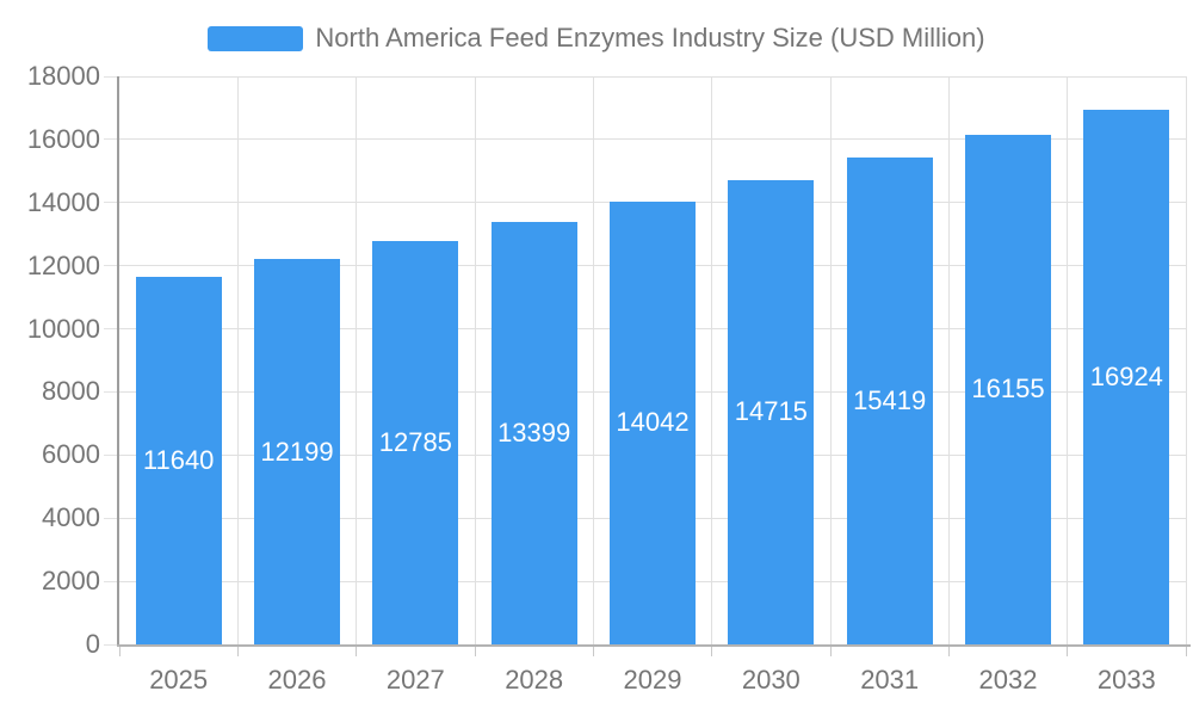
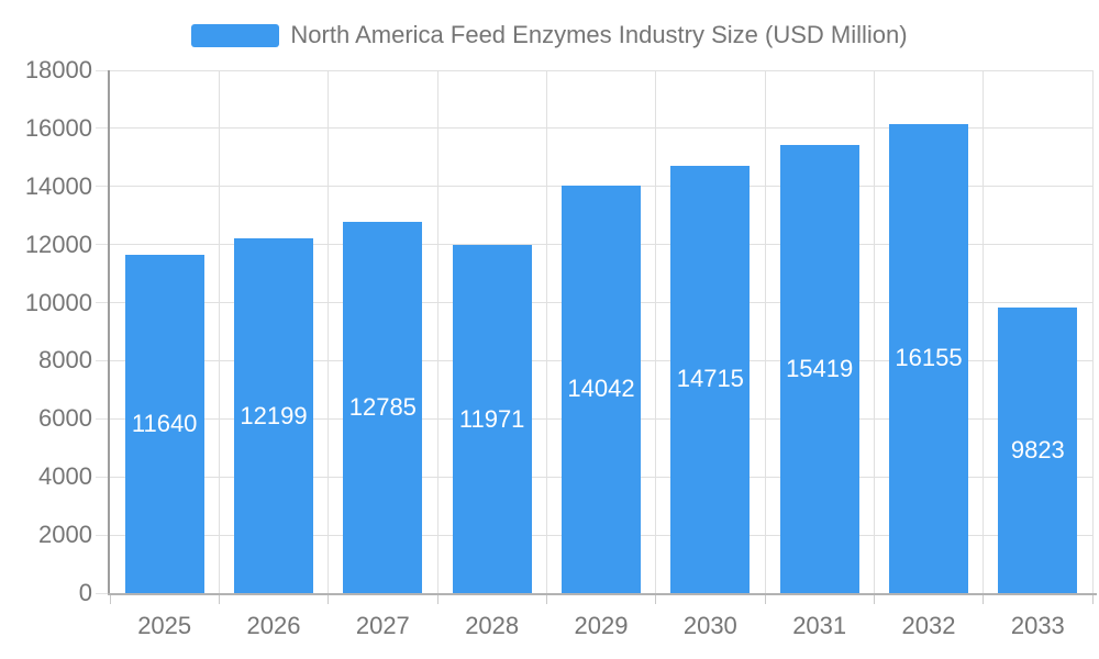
2028: 13399 -> 11971
2033: 16924 -> 9823
